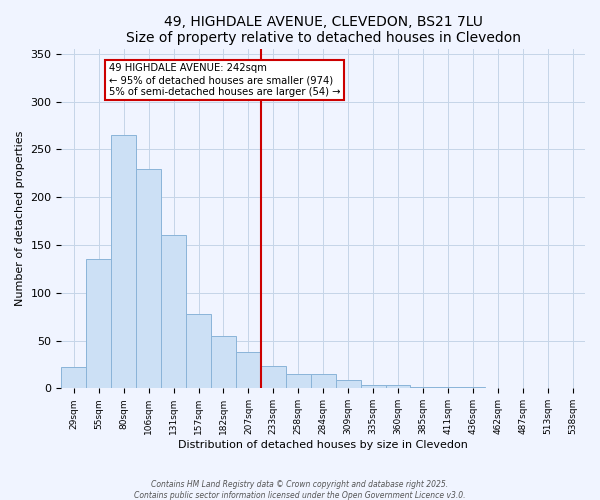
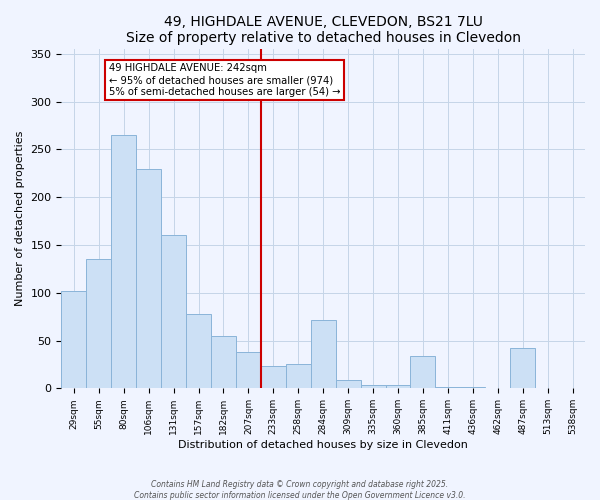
29sqm: 22 -> 102
258sqm: 15 -> 26
284sqm: 15 -> 72
385sqm: 1 -> 34
487sqm: 0 -> 42
